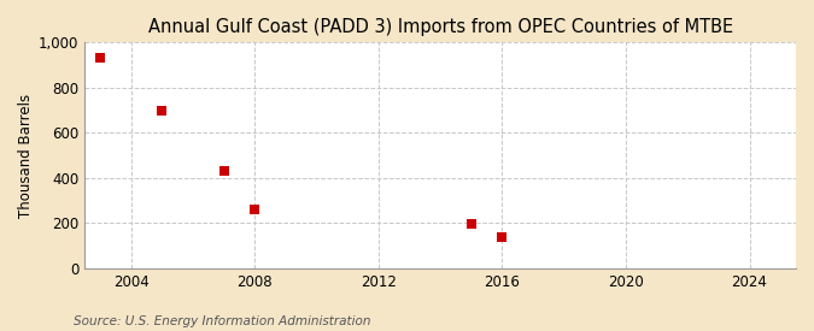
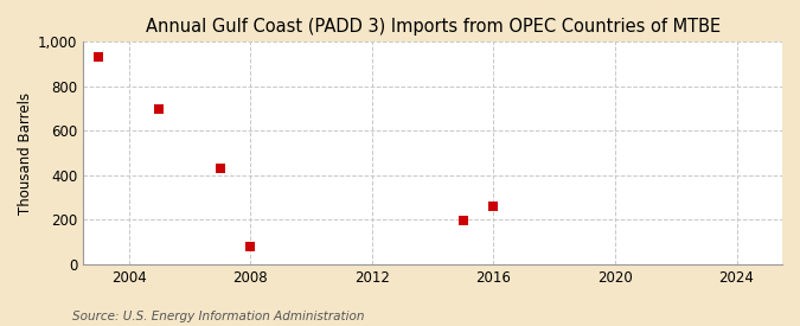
2008: 260 -> 80
2016: 140 -> 260
